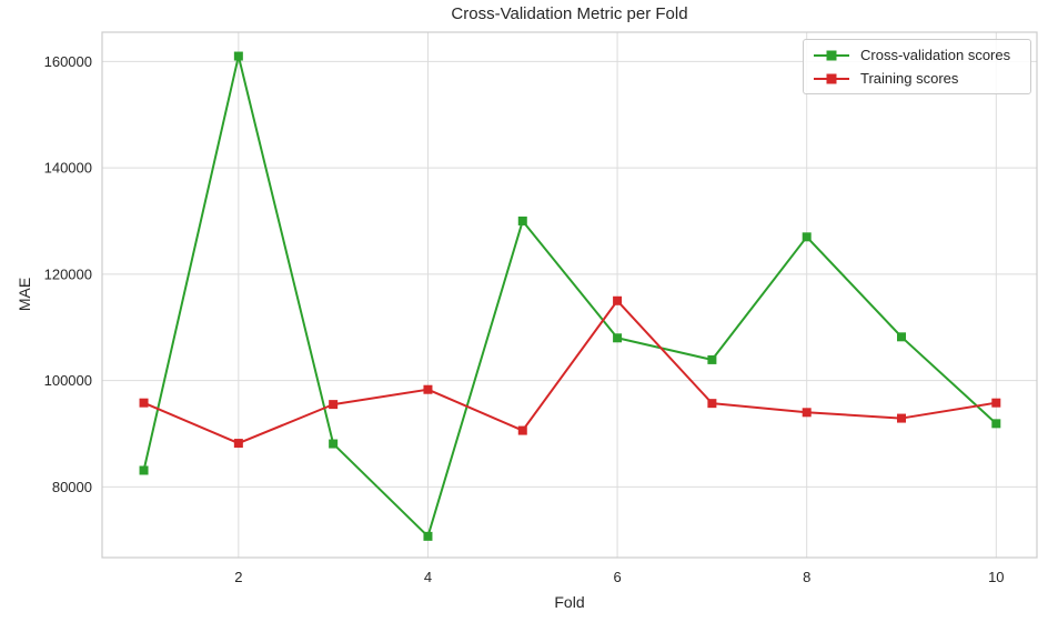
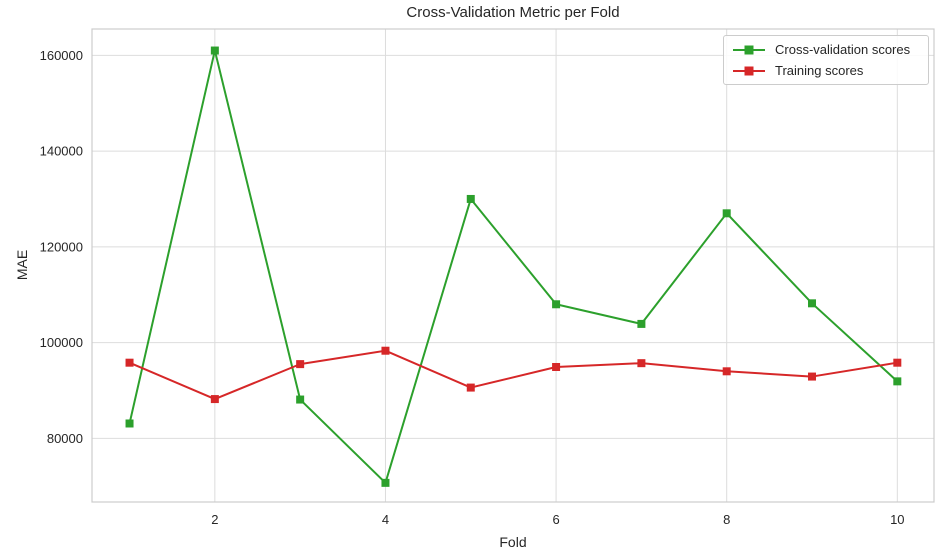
Training scores/6: 115000 -> 95000
